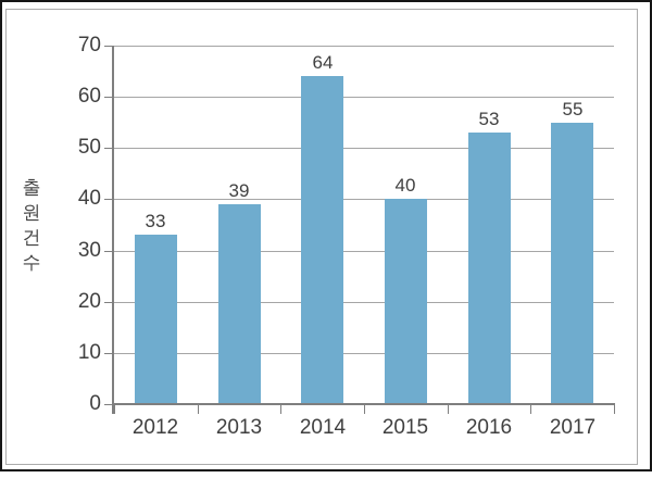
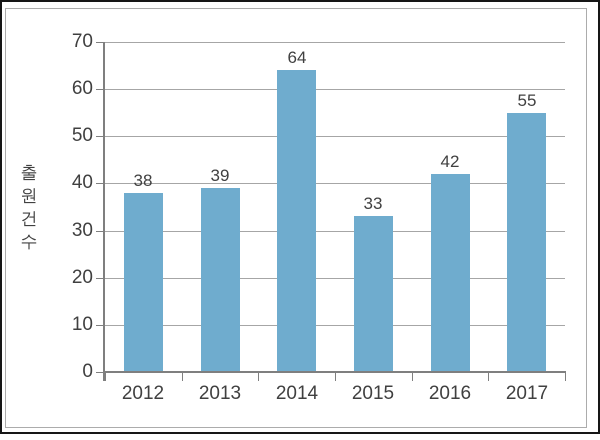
2012: 33 -> 38
2015: 40 -> 33
2016: 53 -> 42
